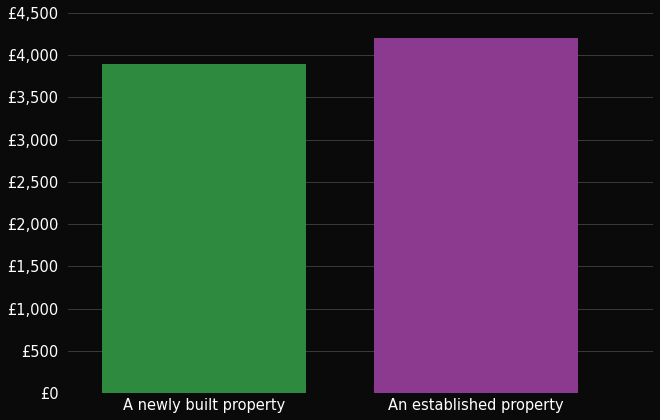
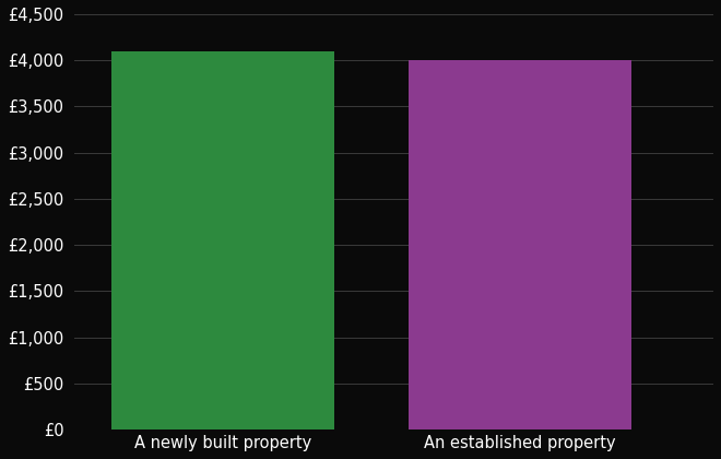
A newly built property: £3,900 -> £4,100
An established property: £4,200 -> £4,000
